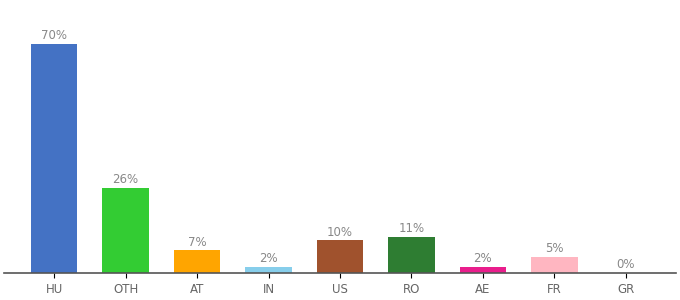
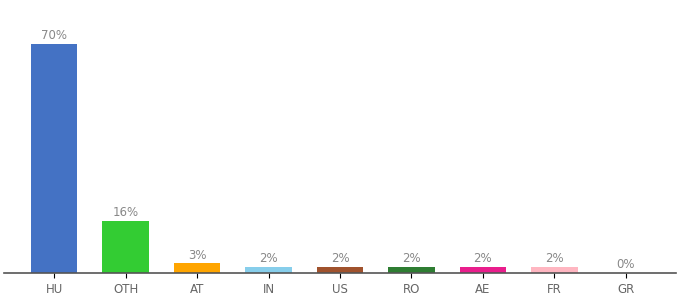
OTH: 26% -> 16%
AT: 7% -> 3%
US: 10% -> 2%
RO: 11% -> 2%
FR: 5% -> 2%
